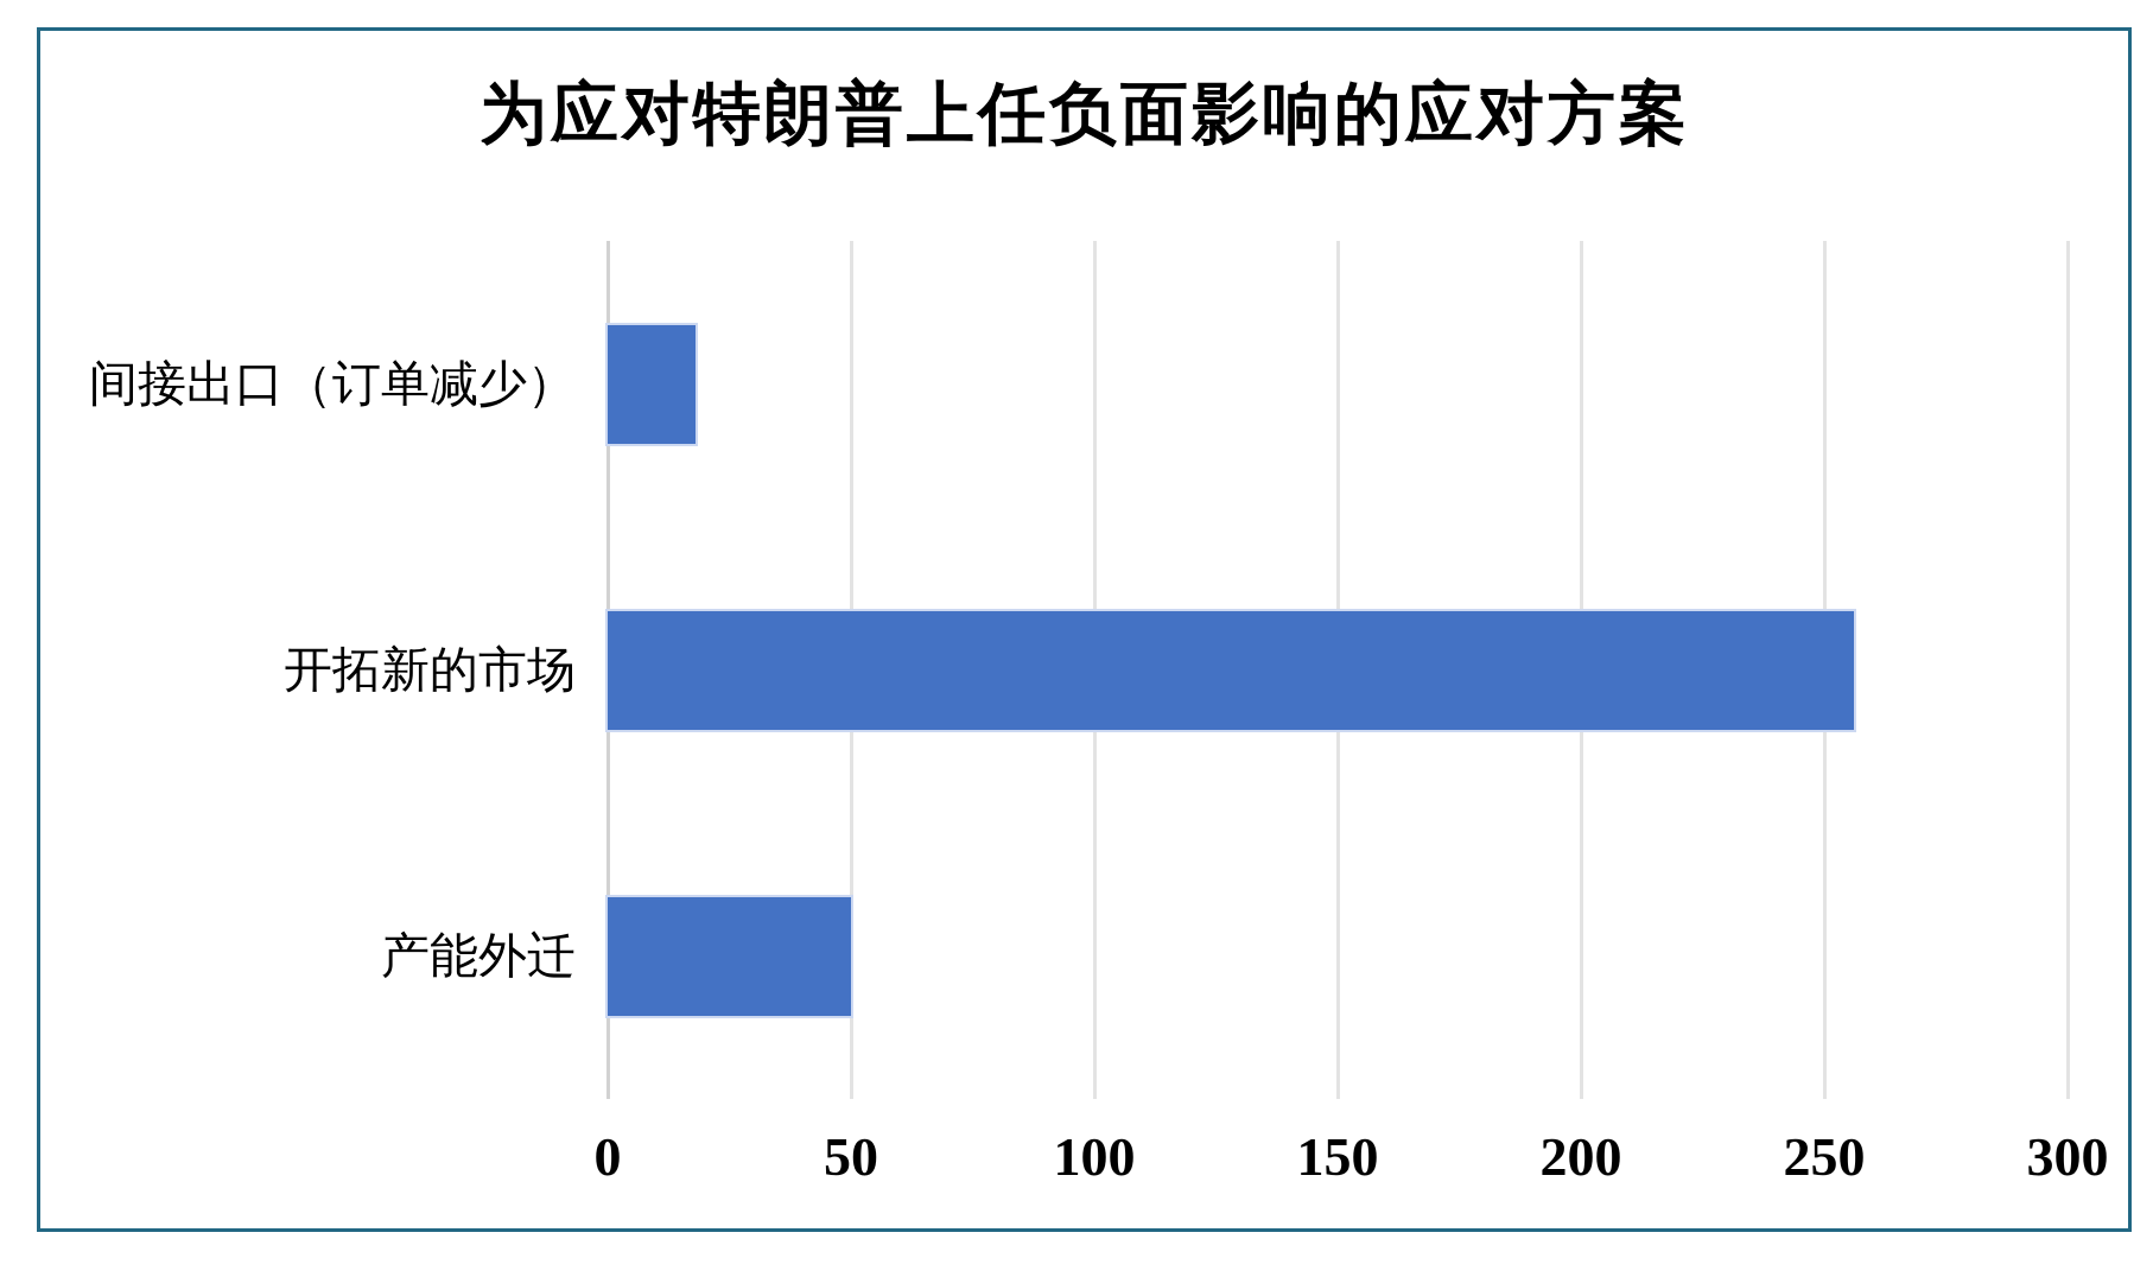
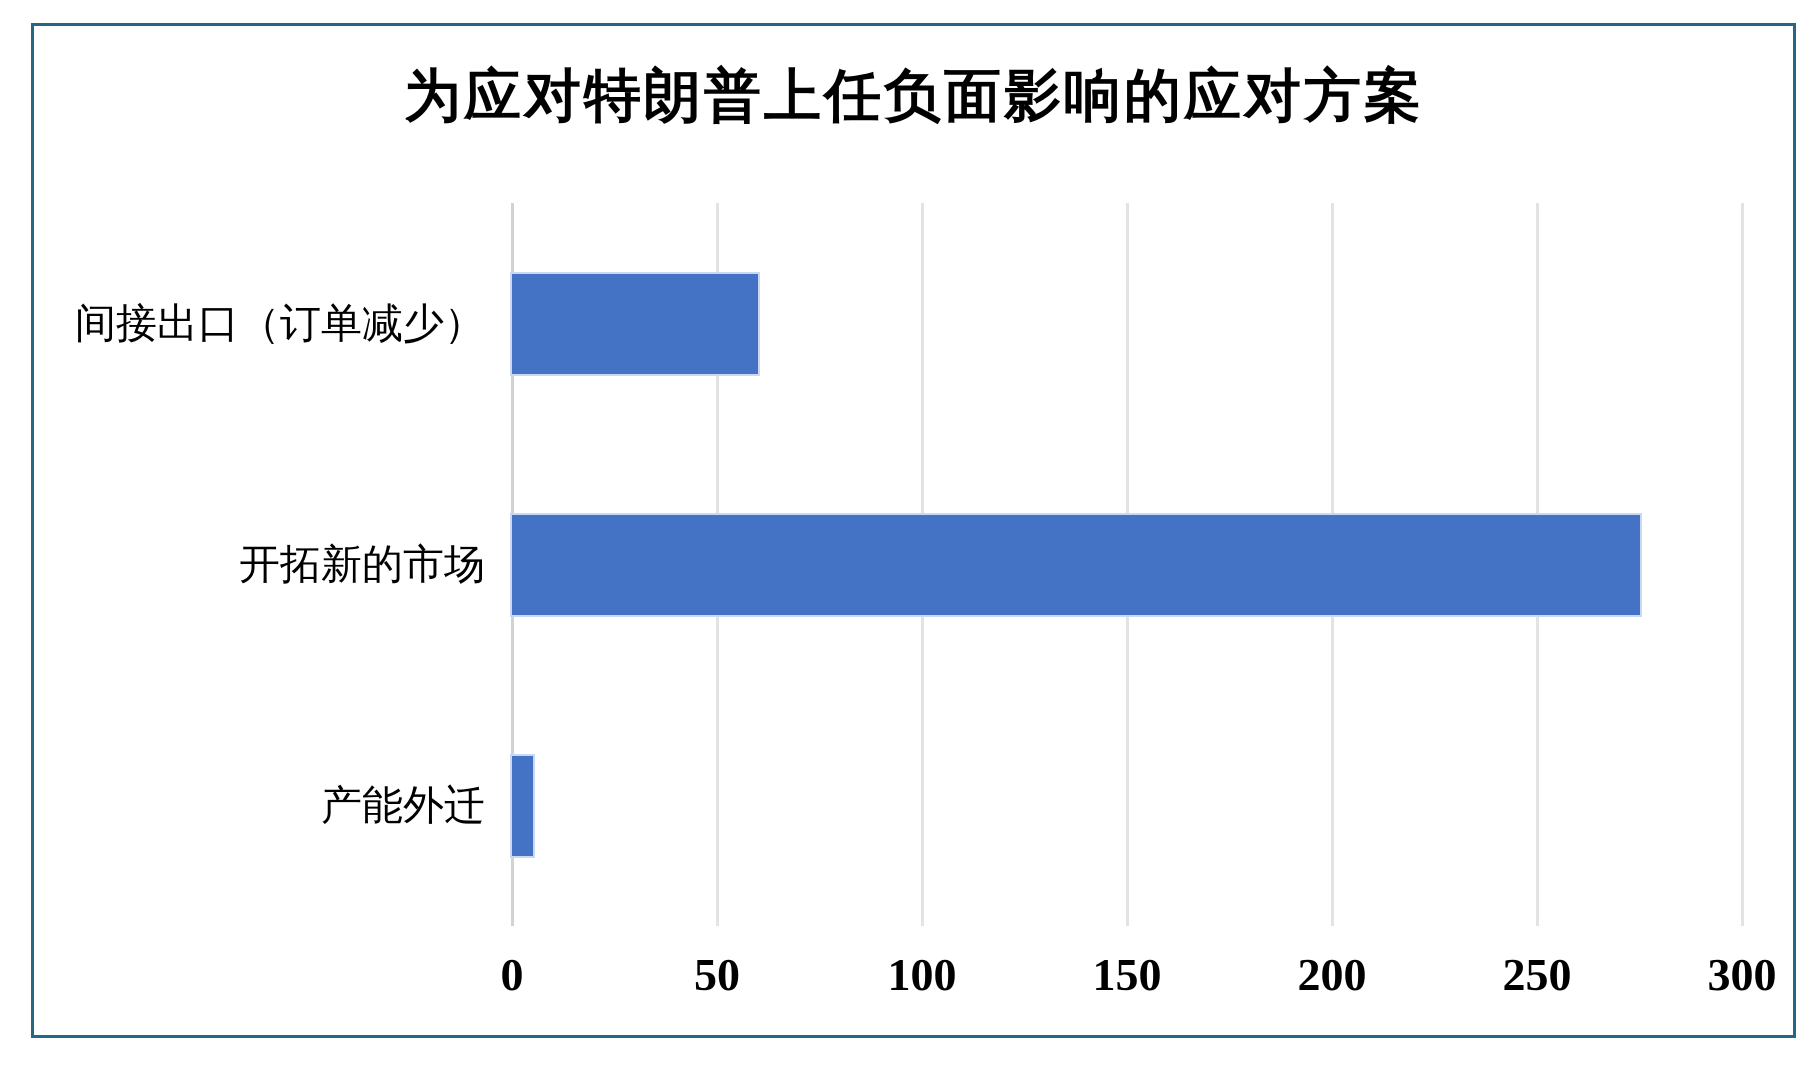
间接出口（订单减少）: 18 -> 60
开拓新的市场: 256 -> 275
产能外迁: 50 -> 5
